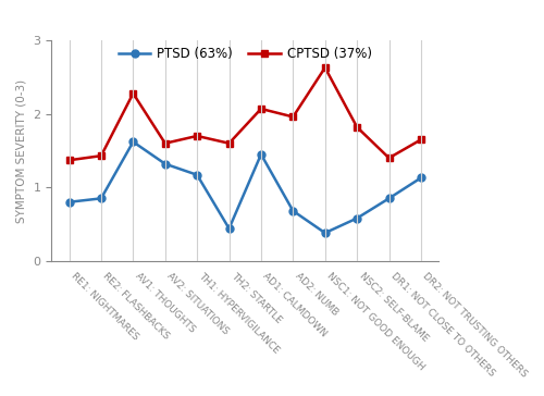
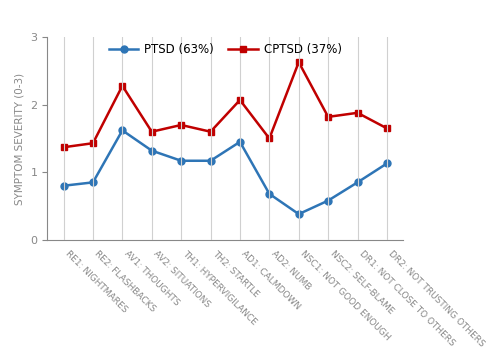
PTSD (63%)/TH2: STARTLE: 0.44 -> 1.17
CPTSD (37%)/AD2: NUMB: 1.96 -> 1.50
CPTSD (37%)/DR1: NOT CLOSE TO OTHERS: 1.40 -> 1.88
